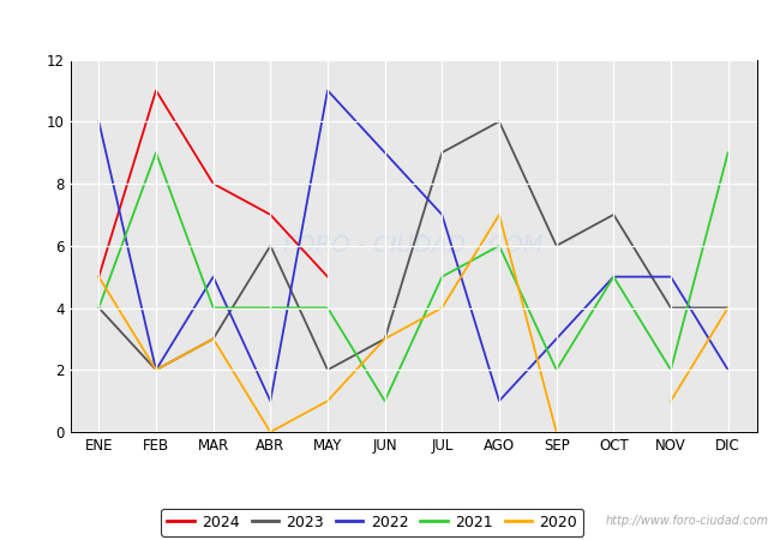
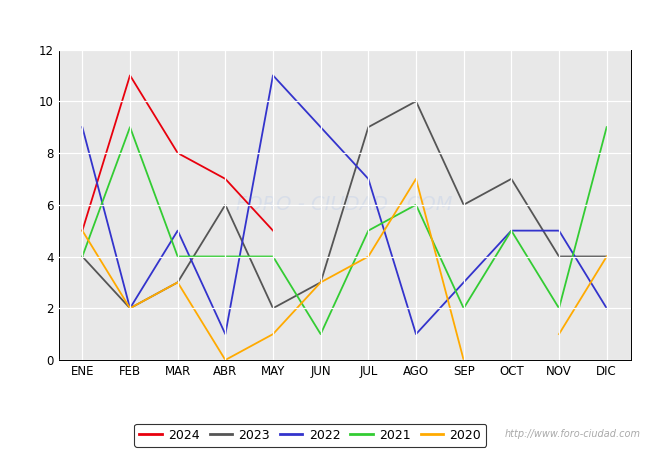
2022/ENE: 10 -> 9
